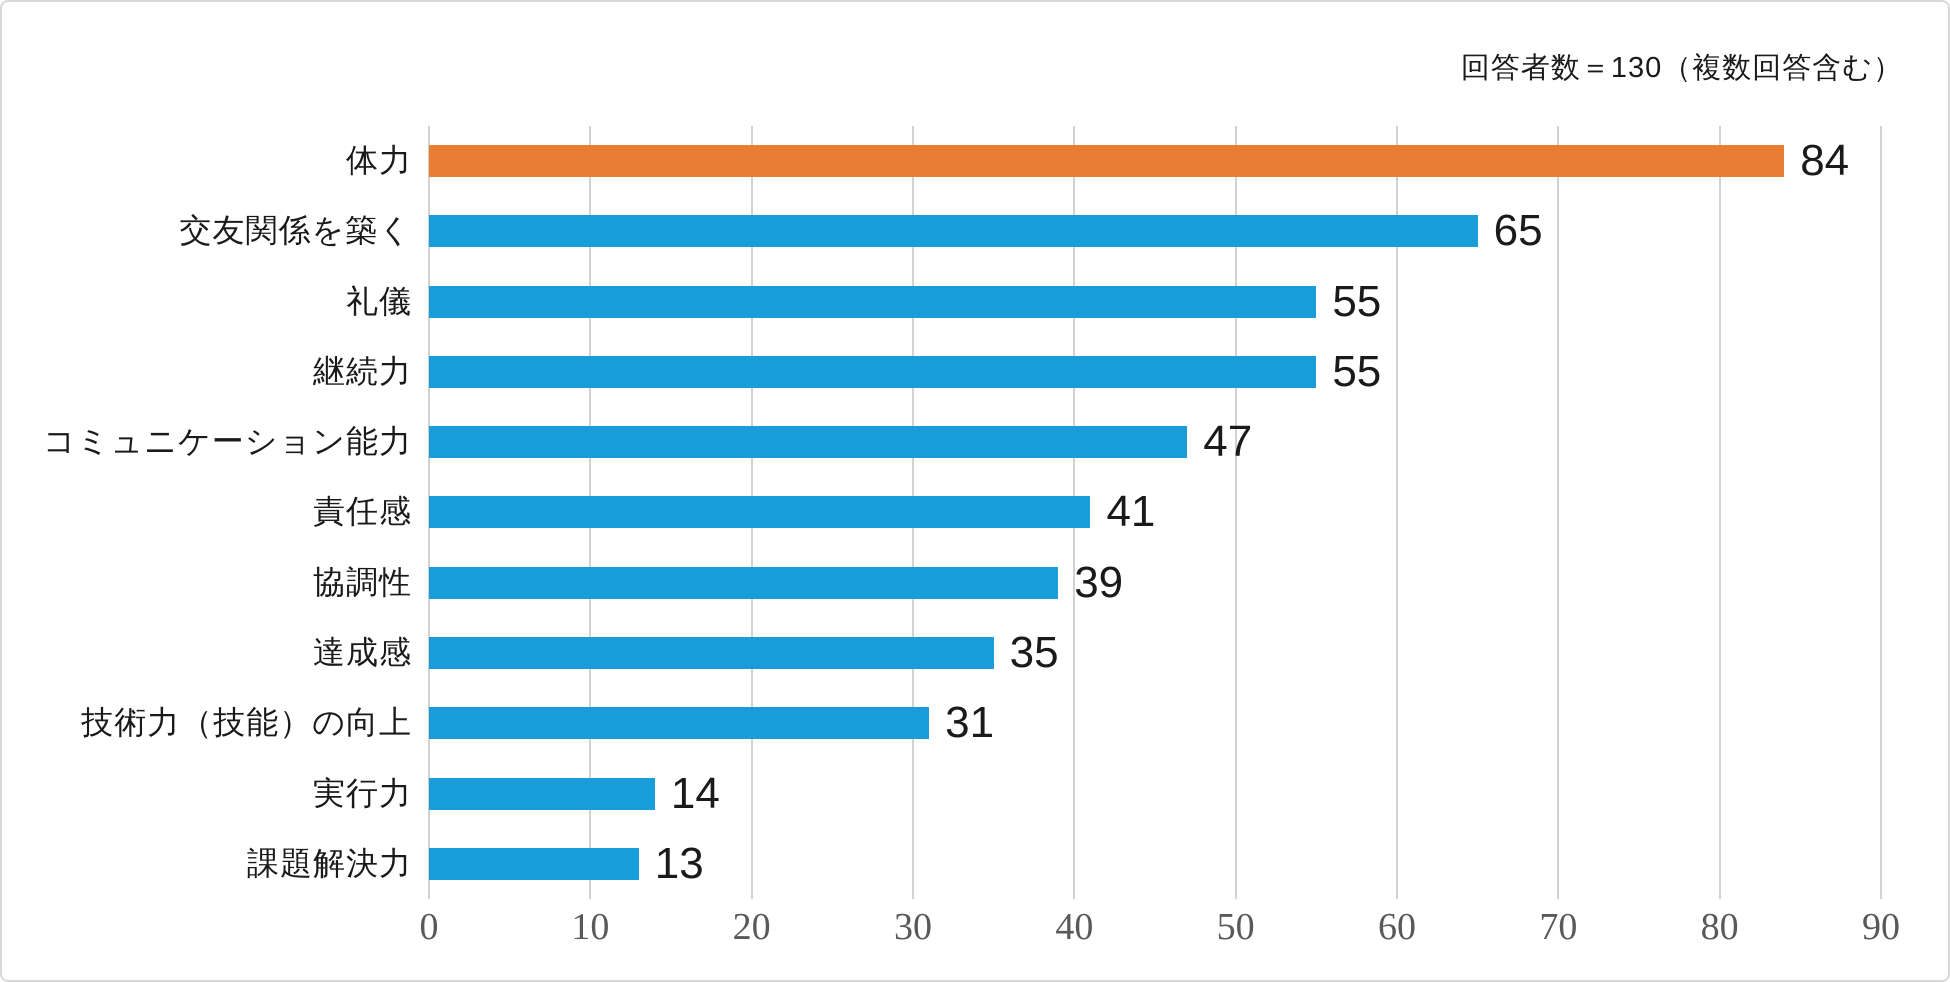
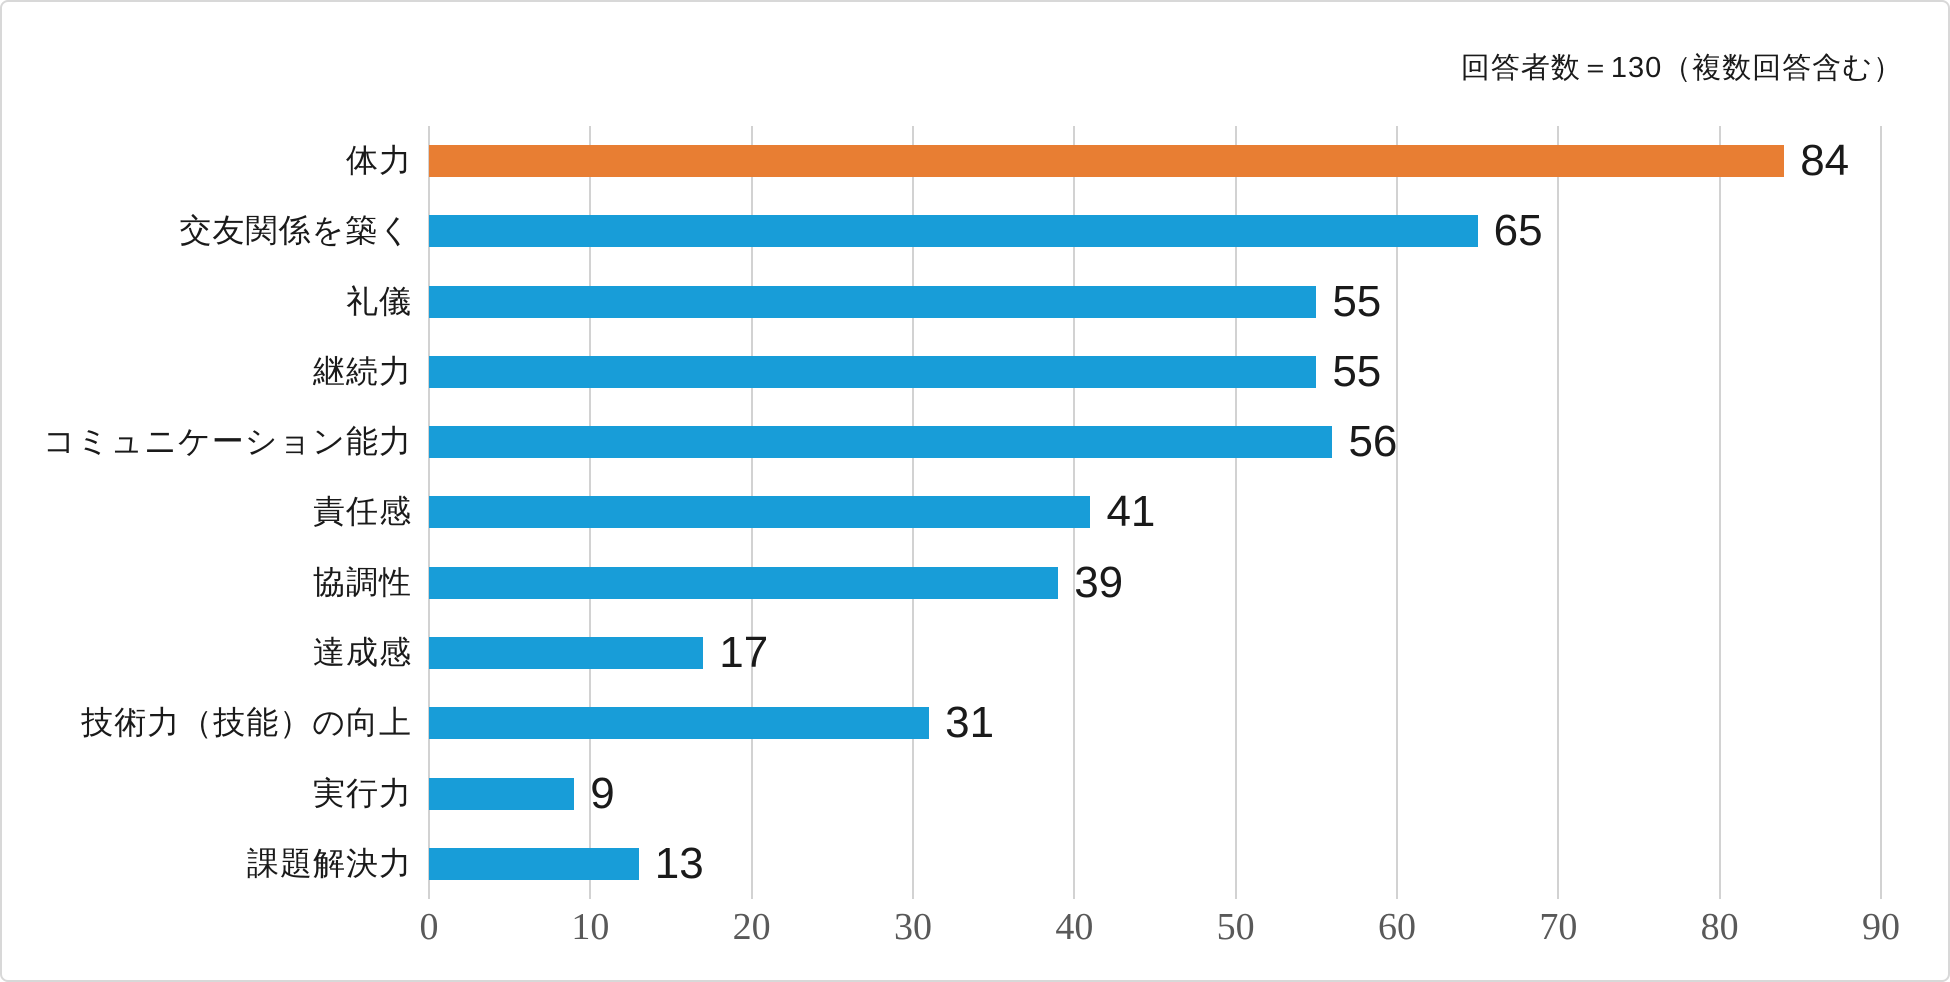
コミュニケーション能力: 47 -> 56
達成感: 35 -> 17
実行力: 14 -> 9
